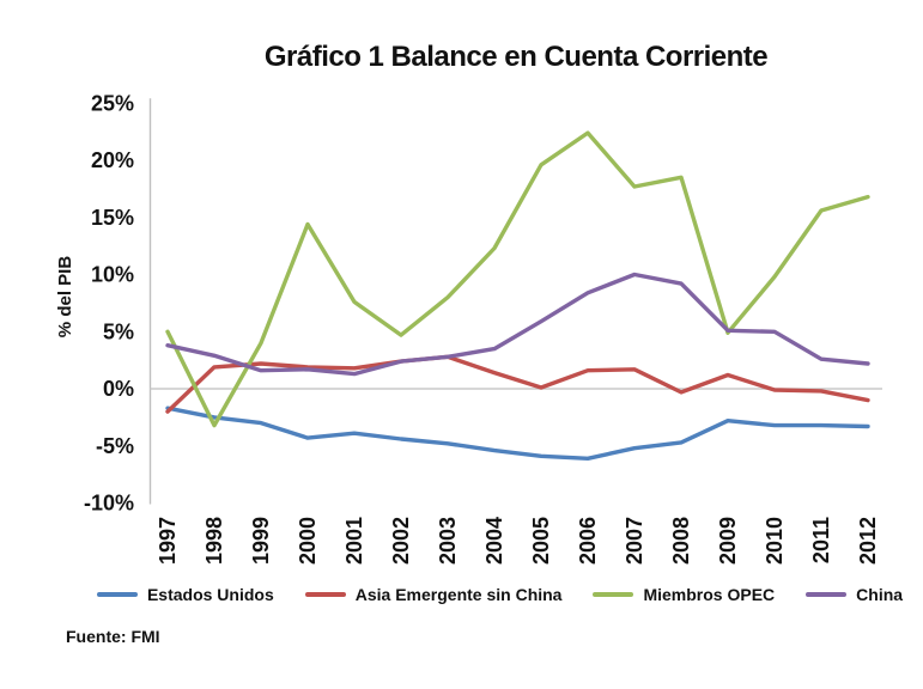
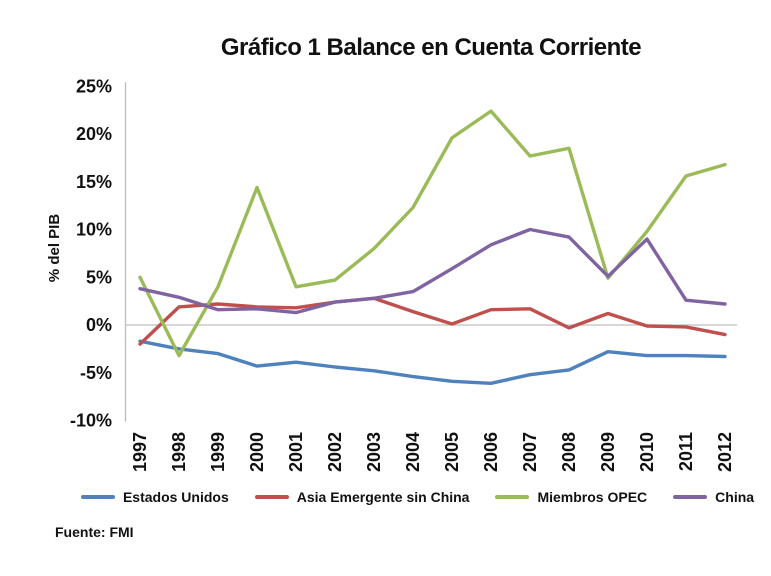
Miembros OPEC/2001: 8% -> 4%
China/2010: 5% -> 9%
